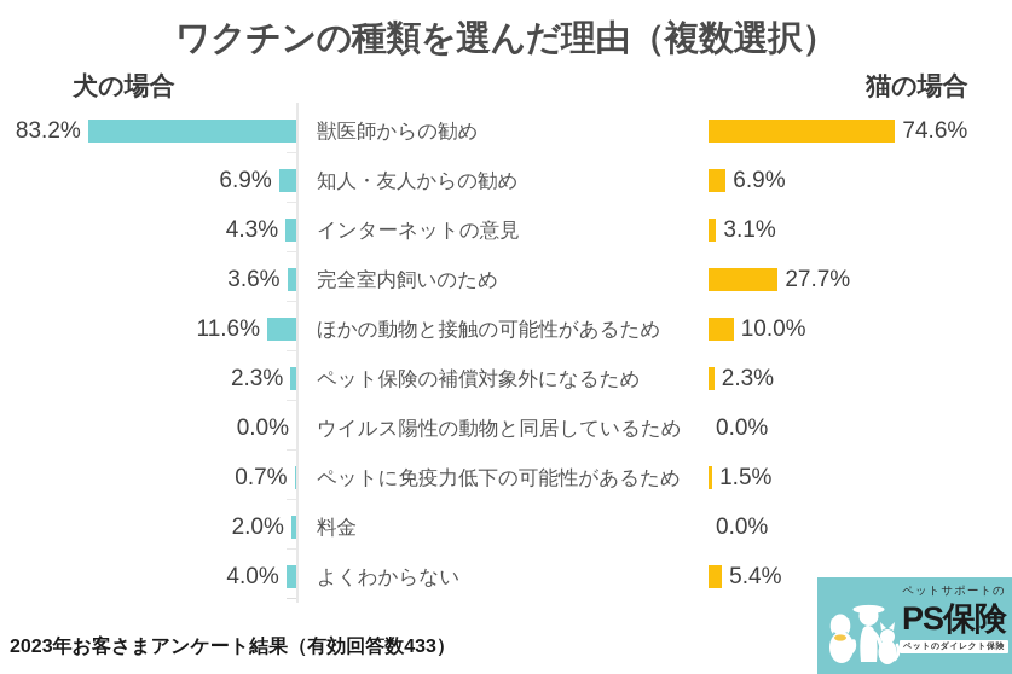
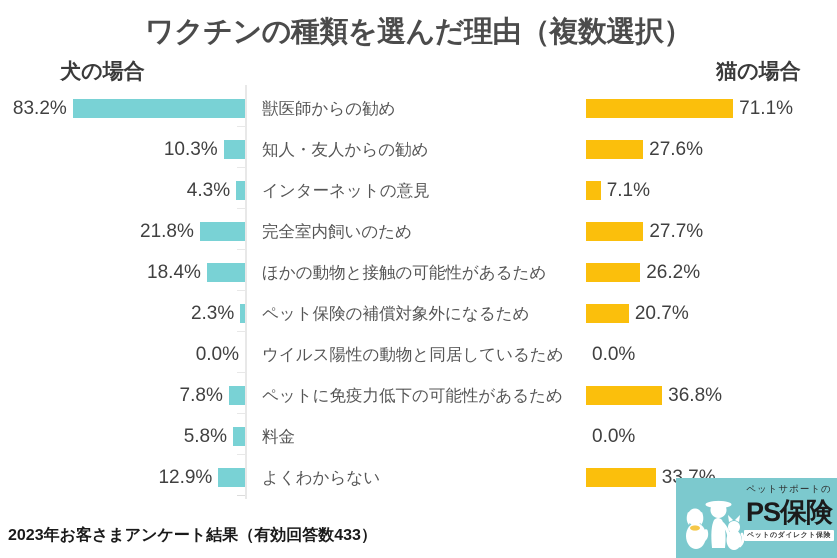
猫の場合/獣医師からの勧め: 74.6% -> 71.1%
犬の場合/知人・友人からの勧め: 6.9% -> 10.3%
猫の場合/知人・友人からの勧め: 6.9% -> 27.6%
猫の場合/インターネットの意見: 3.1% -> 7.1%
犬の場合/完全室内飼いのため: 3.6% -> 21.8%
犬の場合/ほかの動物と接触の可能性があるため: 11.6% -> 18.4%
猫の場合/ほかの動物と接触の可能性があるため: 10.0% -> 26.2%
猫の場合/ペット保険の補償対象外になるため: 2.3% -> 20.7%
犬の場合/ペットに免疫力低下の可能性があるため: 0.7% -> 7.8%
猫の場合/ペットに免疫力低下の可能性があるため: 1.5% -> 36.8%
犬の場合/料金: 2.0% -> 5.8%
犬の場合/よくわからない: 4.0% -> 12.9%
猫の場合/よくわからない: 5.4% -> 33.7%
